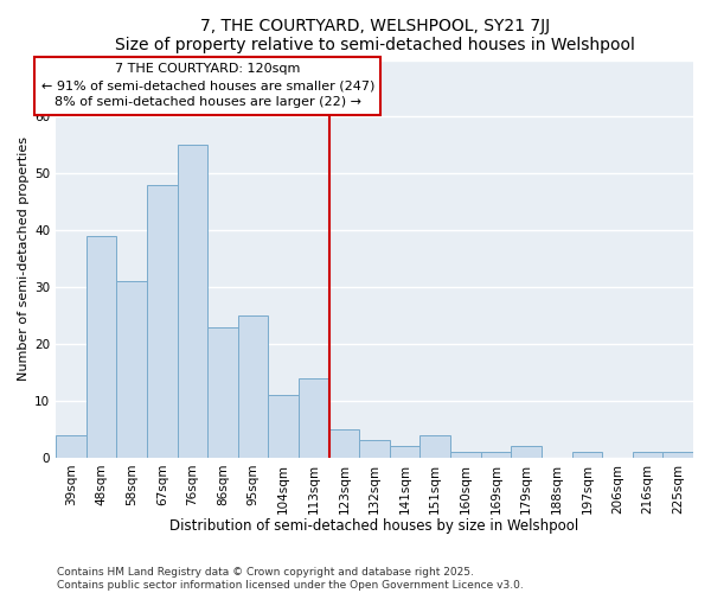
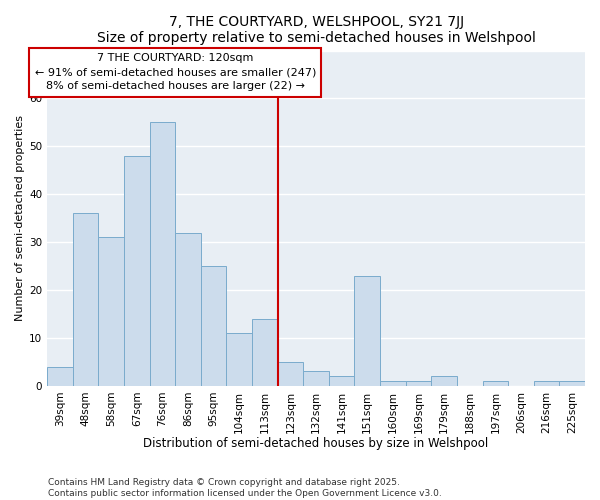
48sqm: 39 -> 36
86sqm: 23 -> 32
151sqm: 4 -> 23
